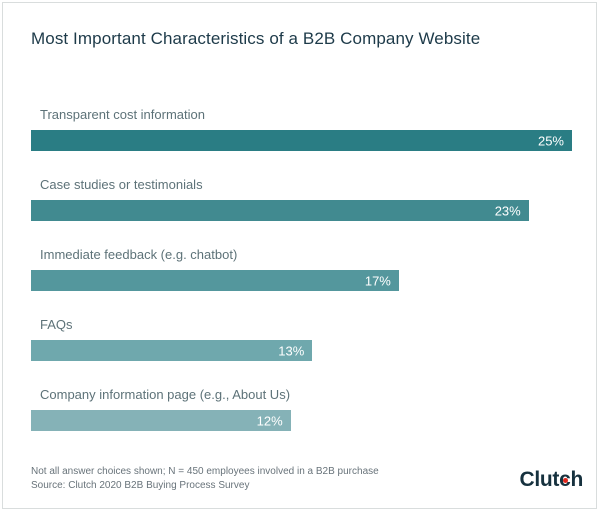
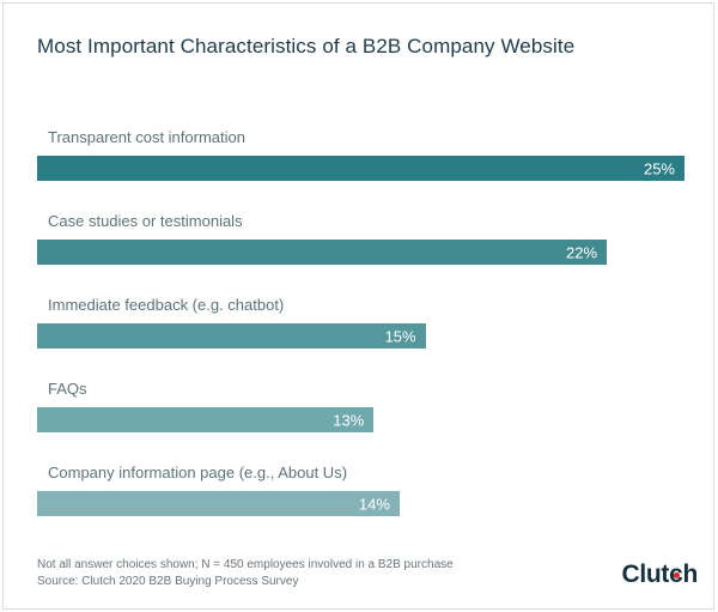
Case studies or testimonials: 23% -> 22%
Immediate feedback (e.g. chatbot): 17% -> 15%
Company information page (e.g., About Us): 12% -> 14%
